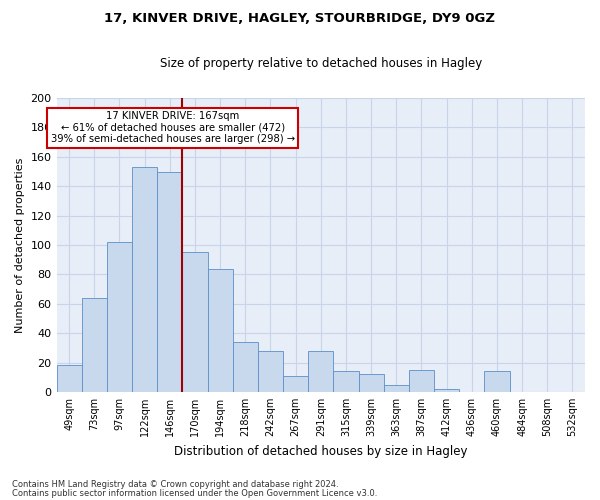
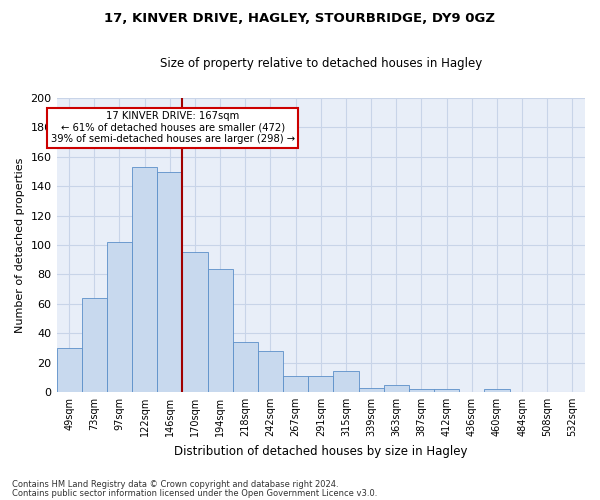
49sqm: 18 -> 30
291sqm: 28 -> 11
339sqm: 12 -> 3
387sqm: 15 -> 2
460sqm: 14 -> 2
